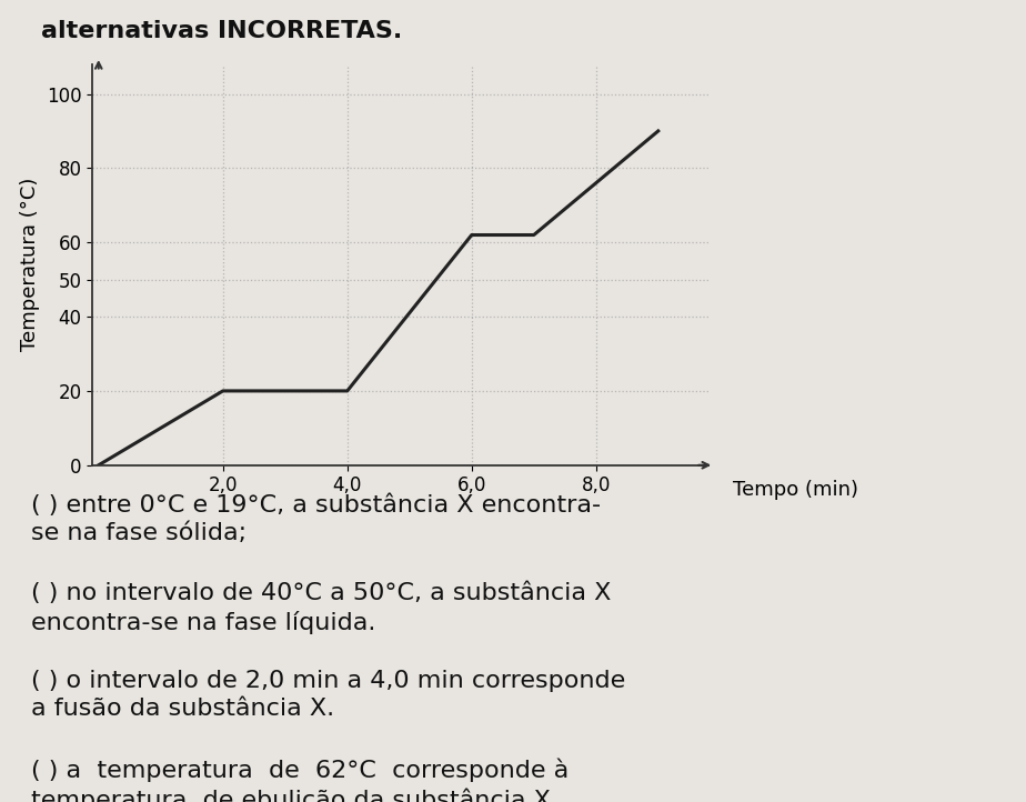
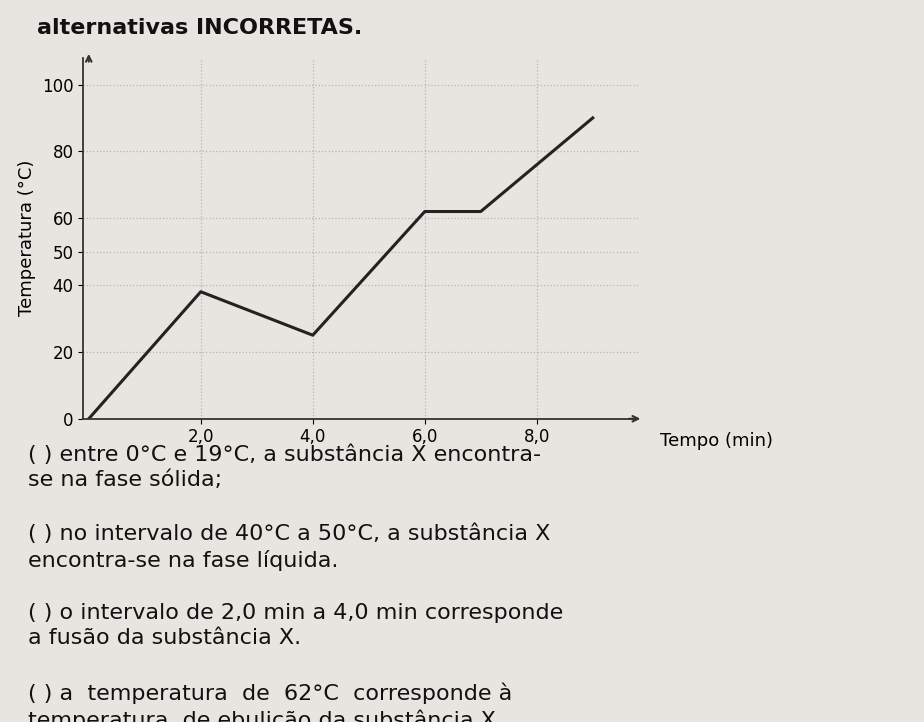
2,0: 20 -> 38
4,0: 20 -> 25
